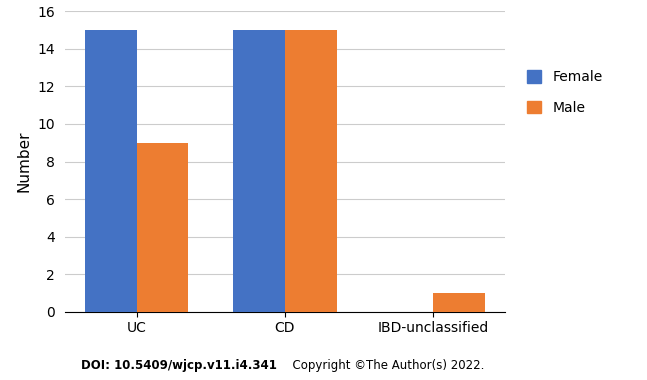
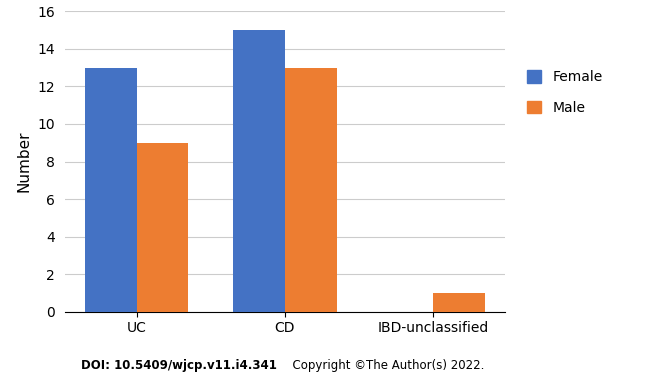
Female/UC: 15 -> 13
Male/CD: 15 -> 13
